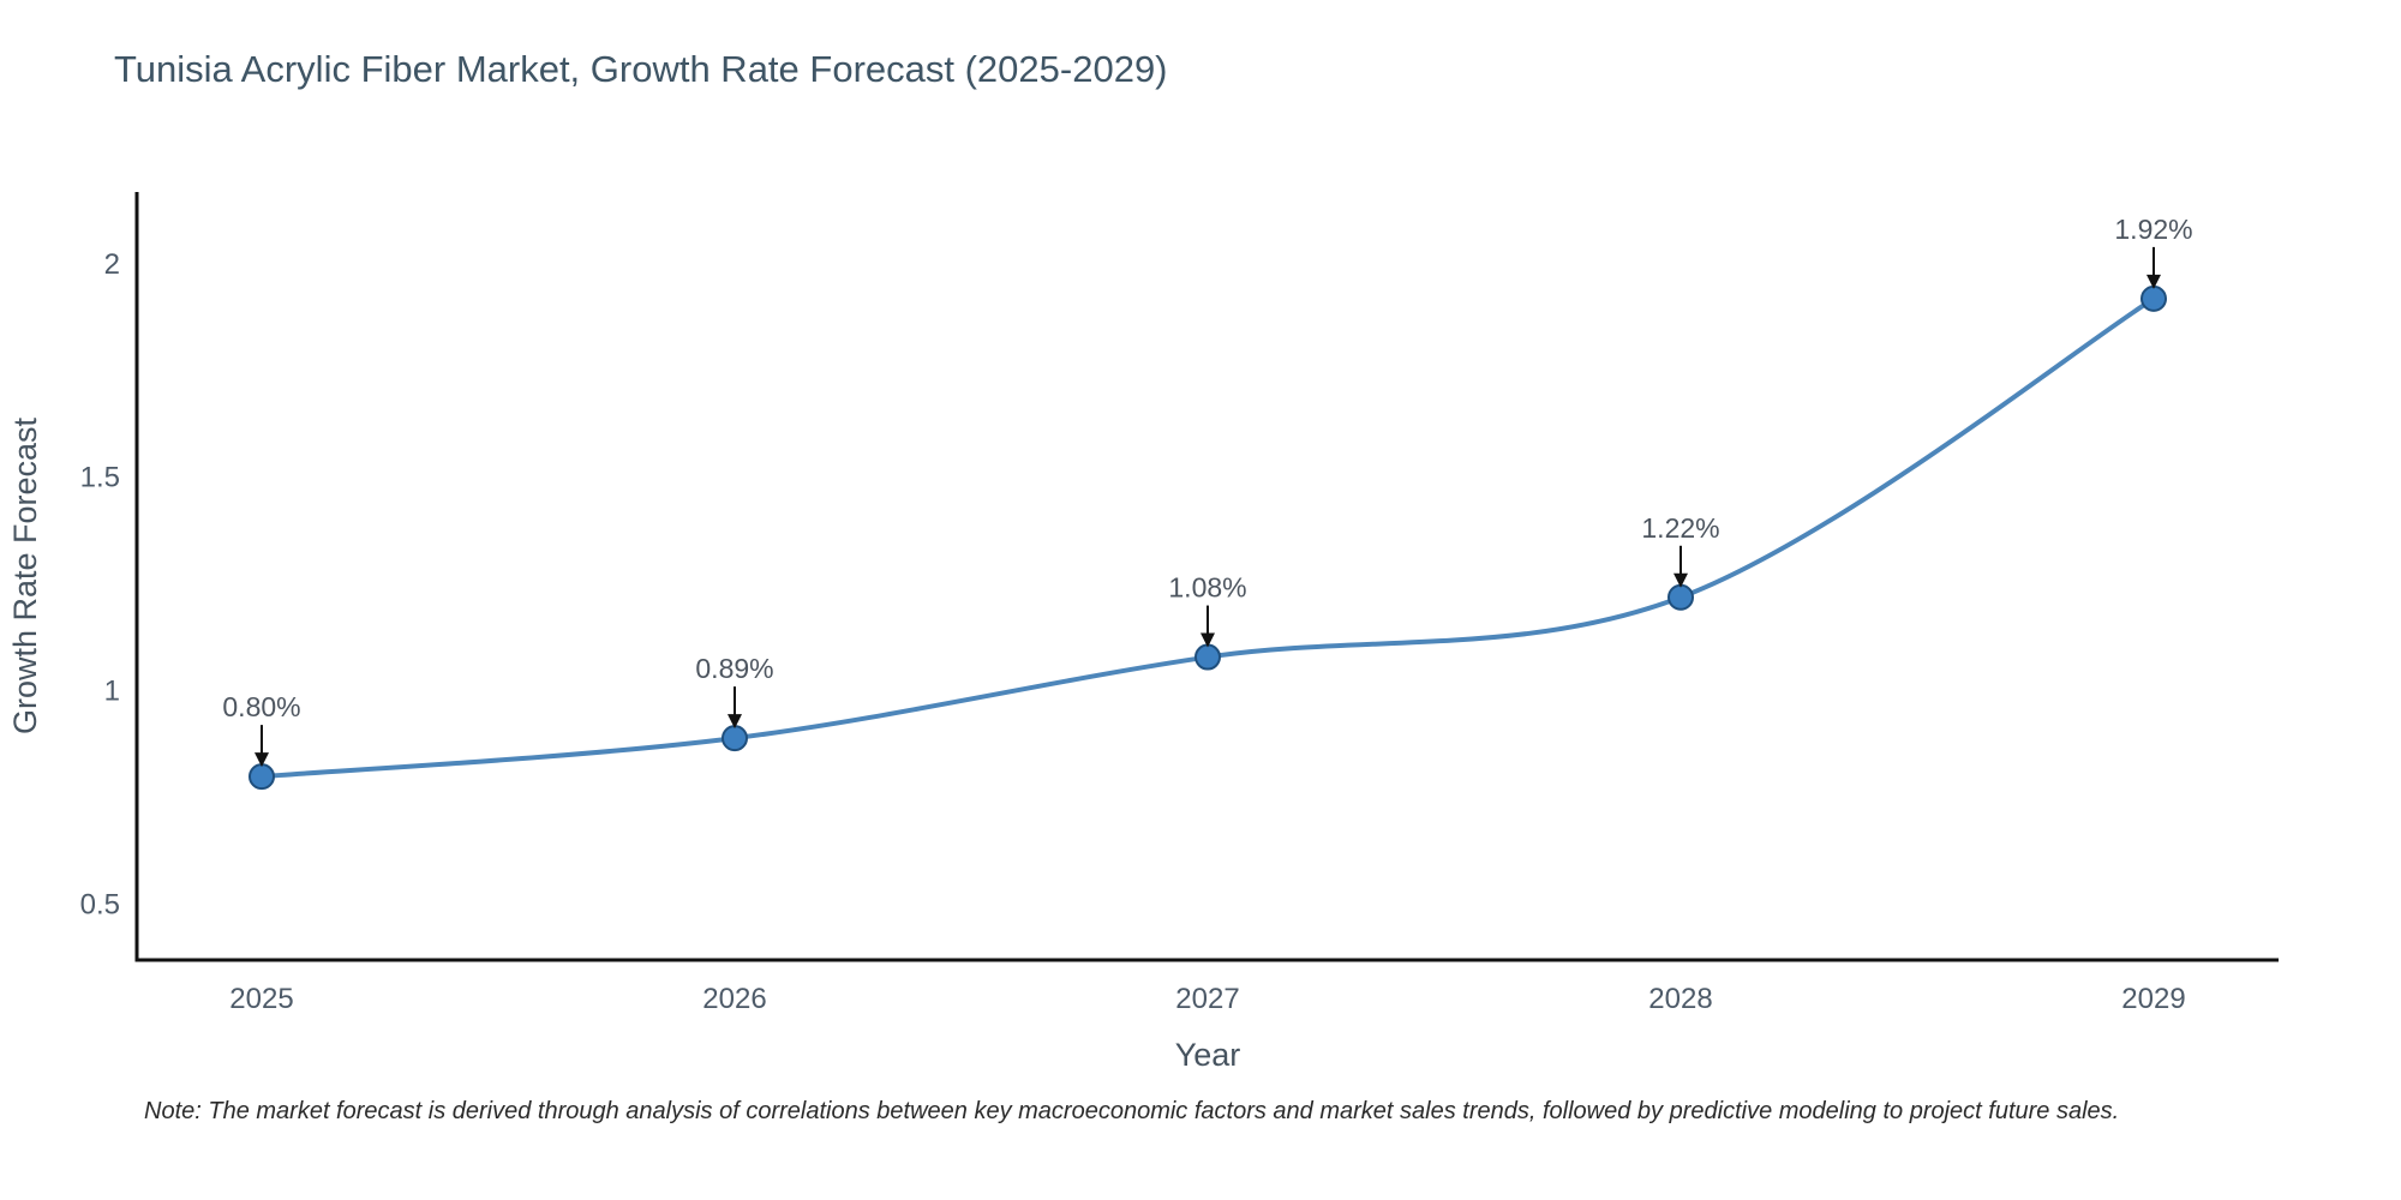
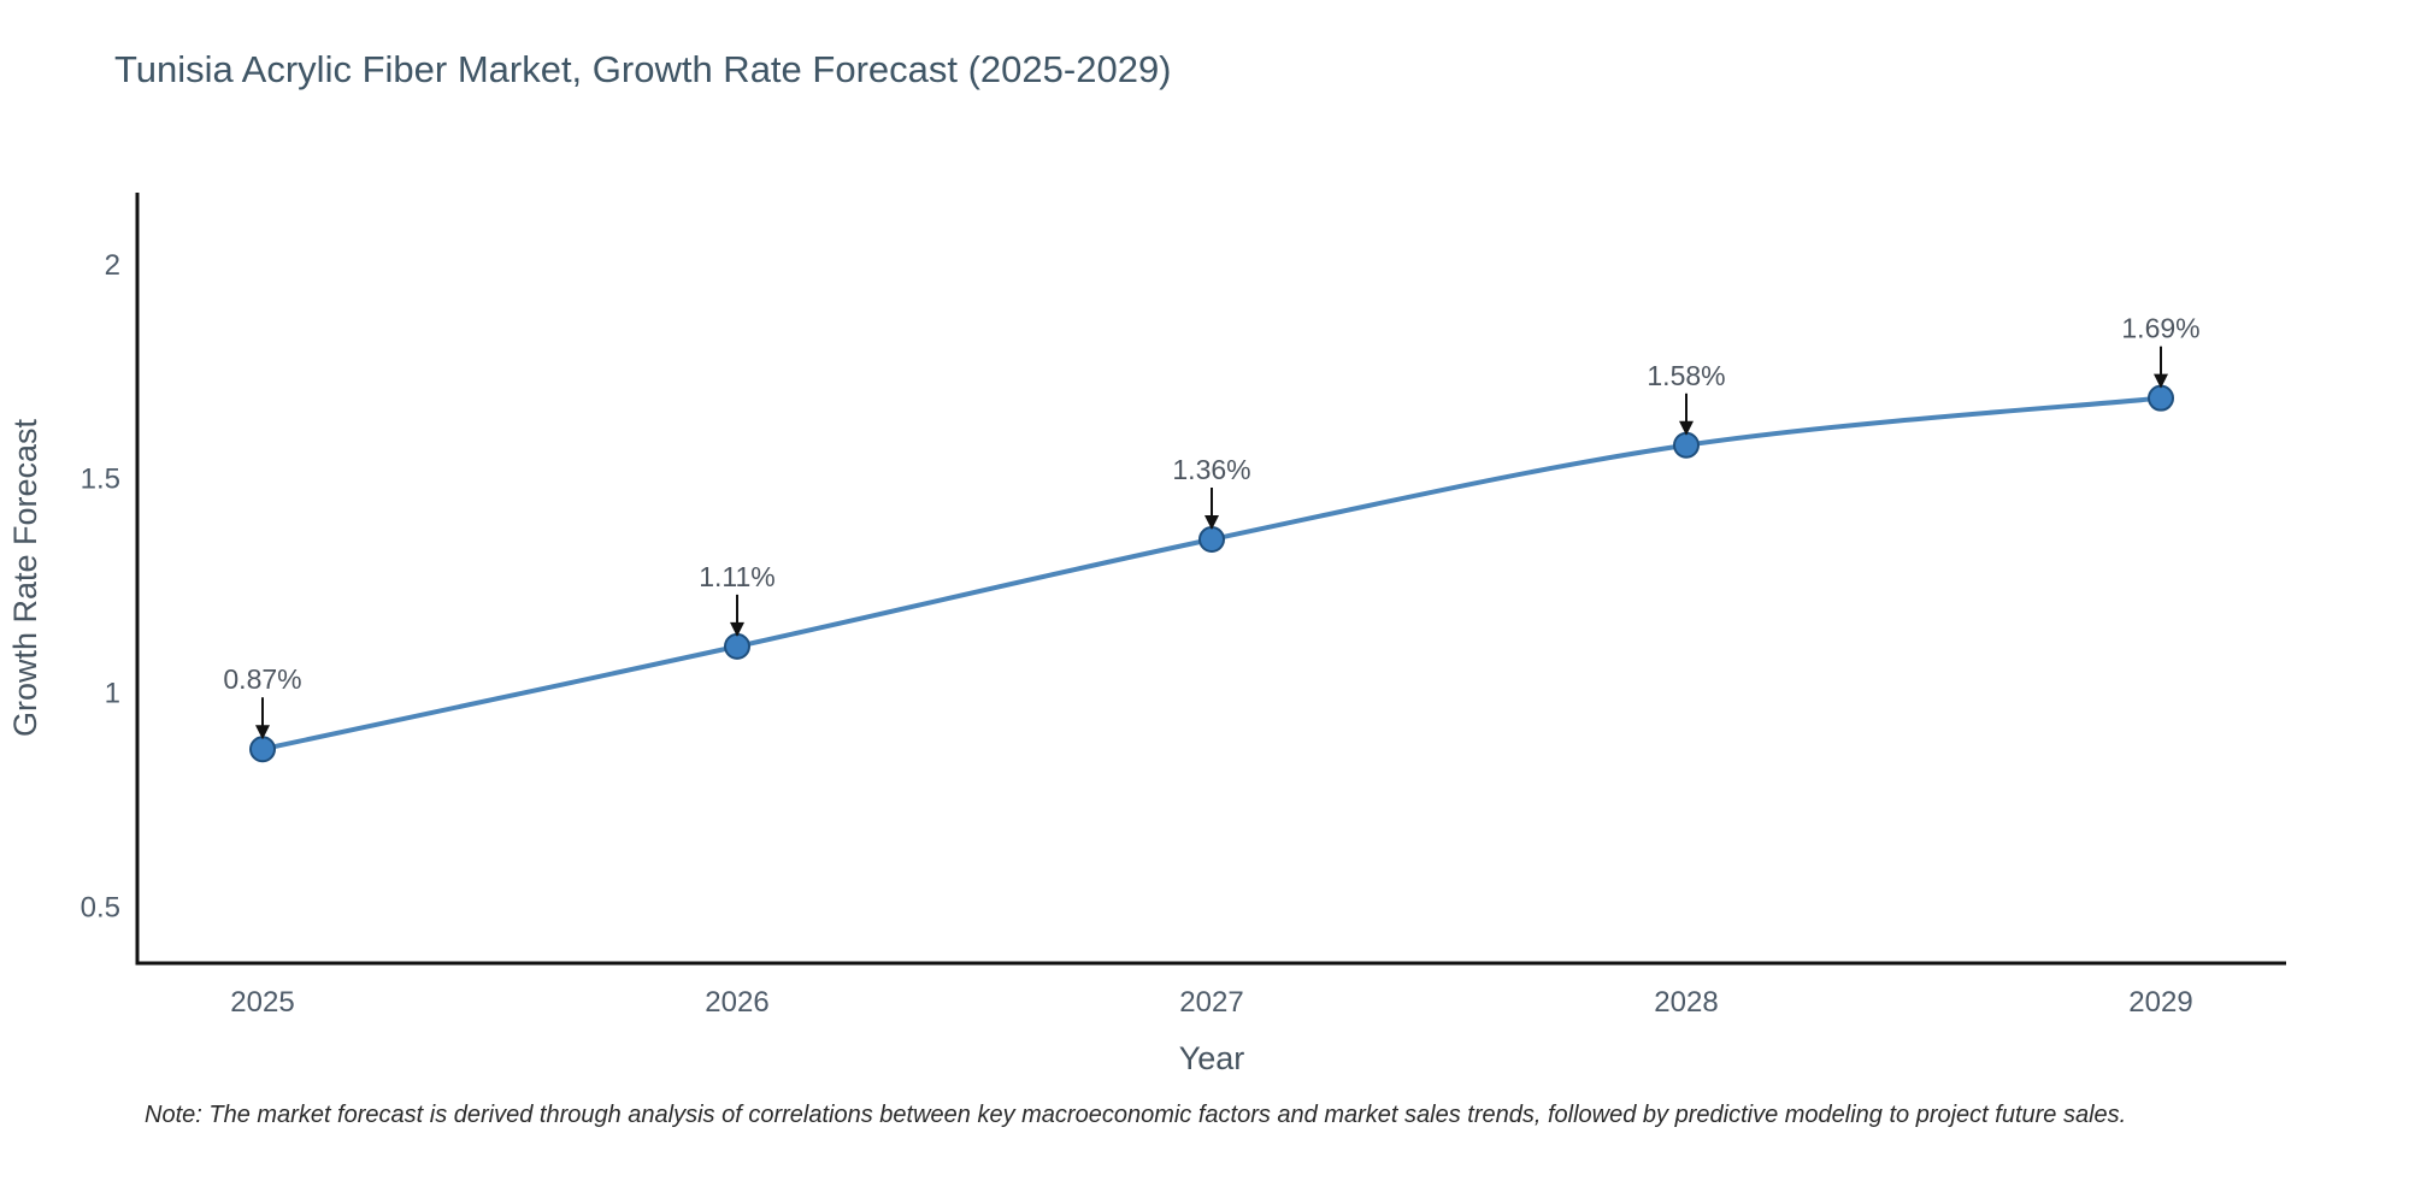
2025: 0.80% -> 0.87%
2026: 0.89% -> 1.11%
2027: 1.08% -> 1.36%
2028: 1.22% -> 1.58%
2029: 1.92% -> 1.69%
